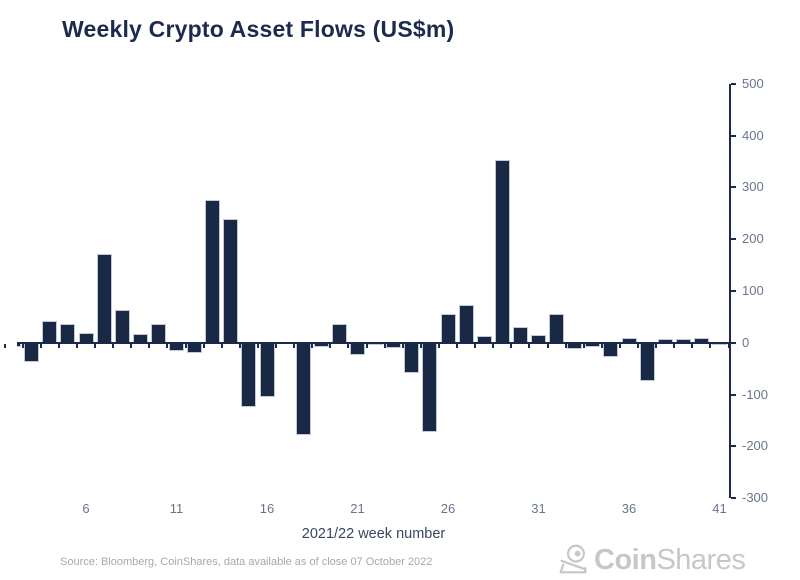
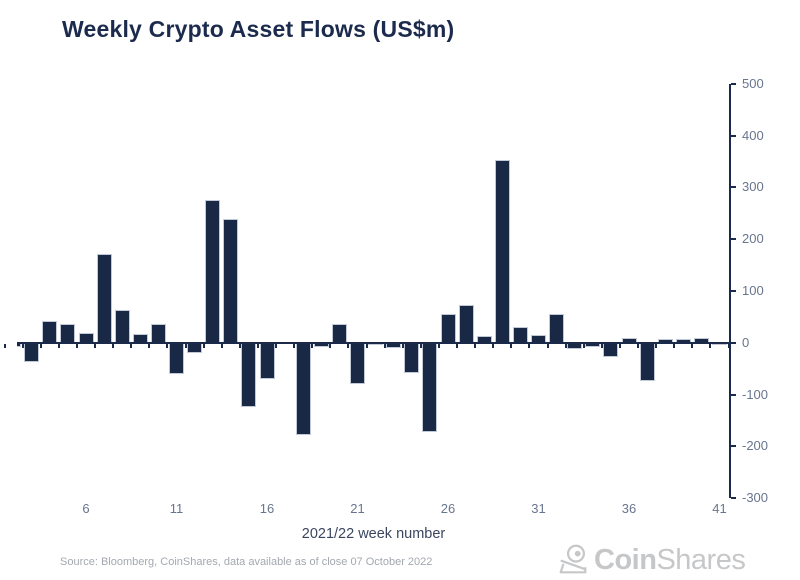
11: -20 -> -60
16: -100 -> -70
21: -20 -> -80
